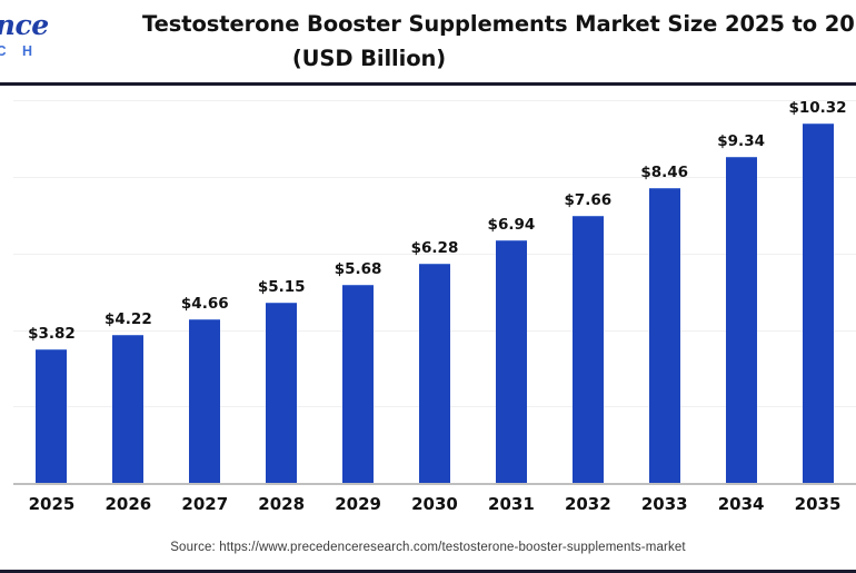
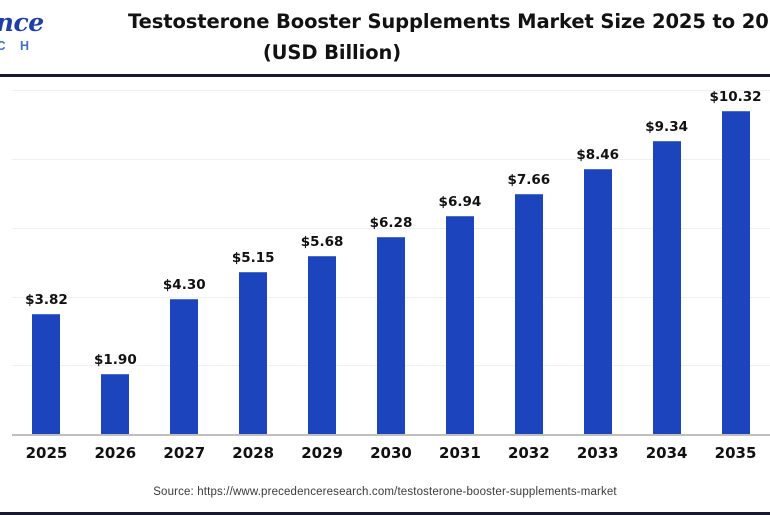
2026: $4.22 -> $1.90
2027: $4.66 -> $4.30
